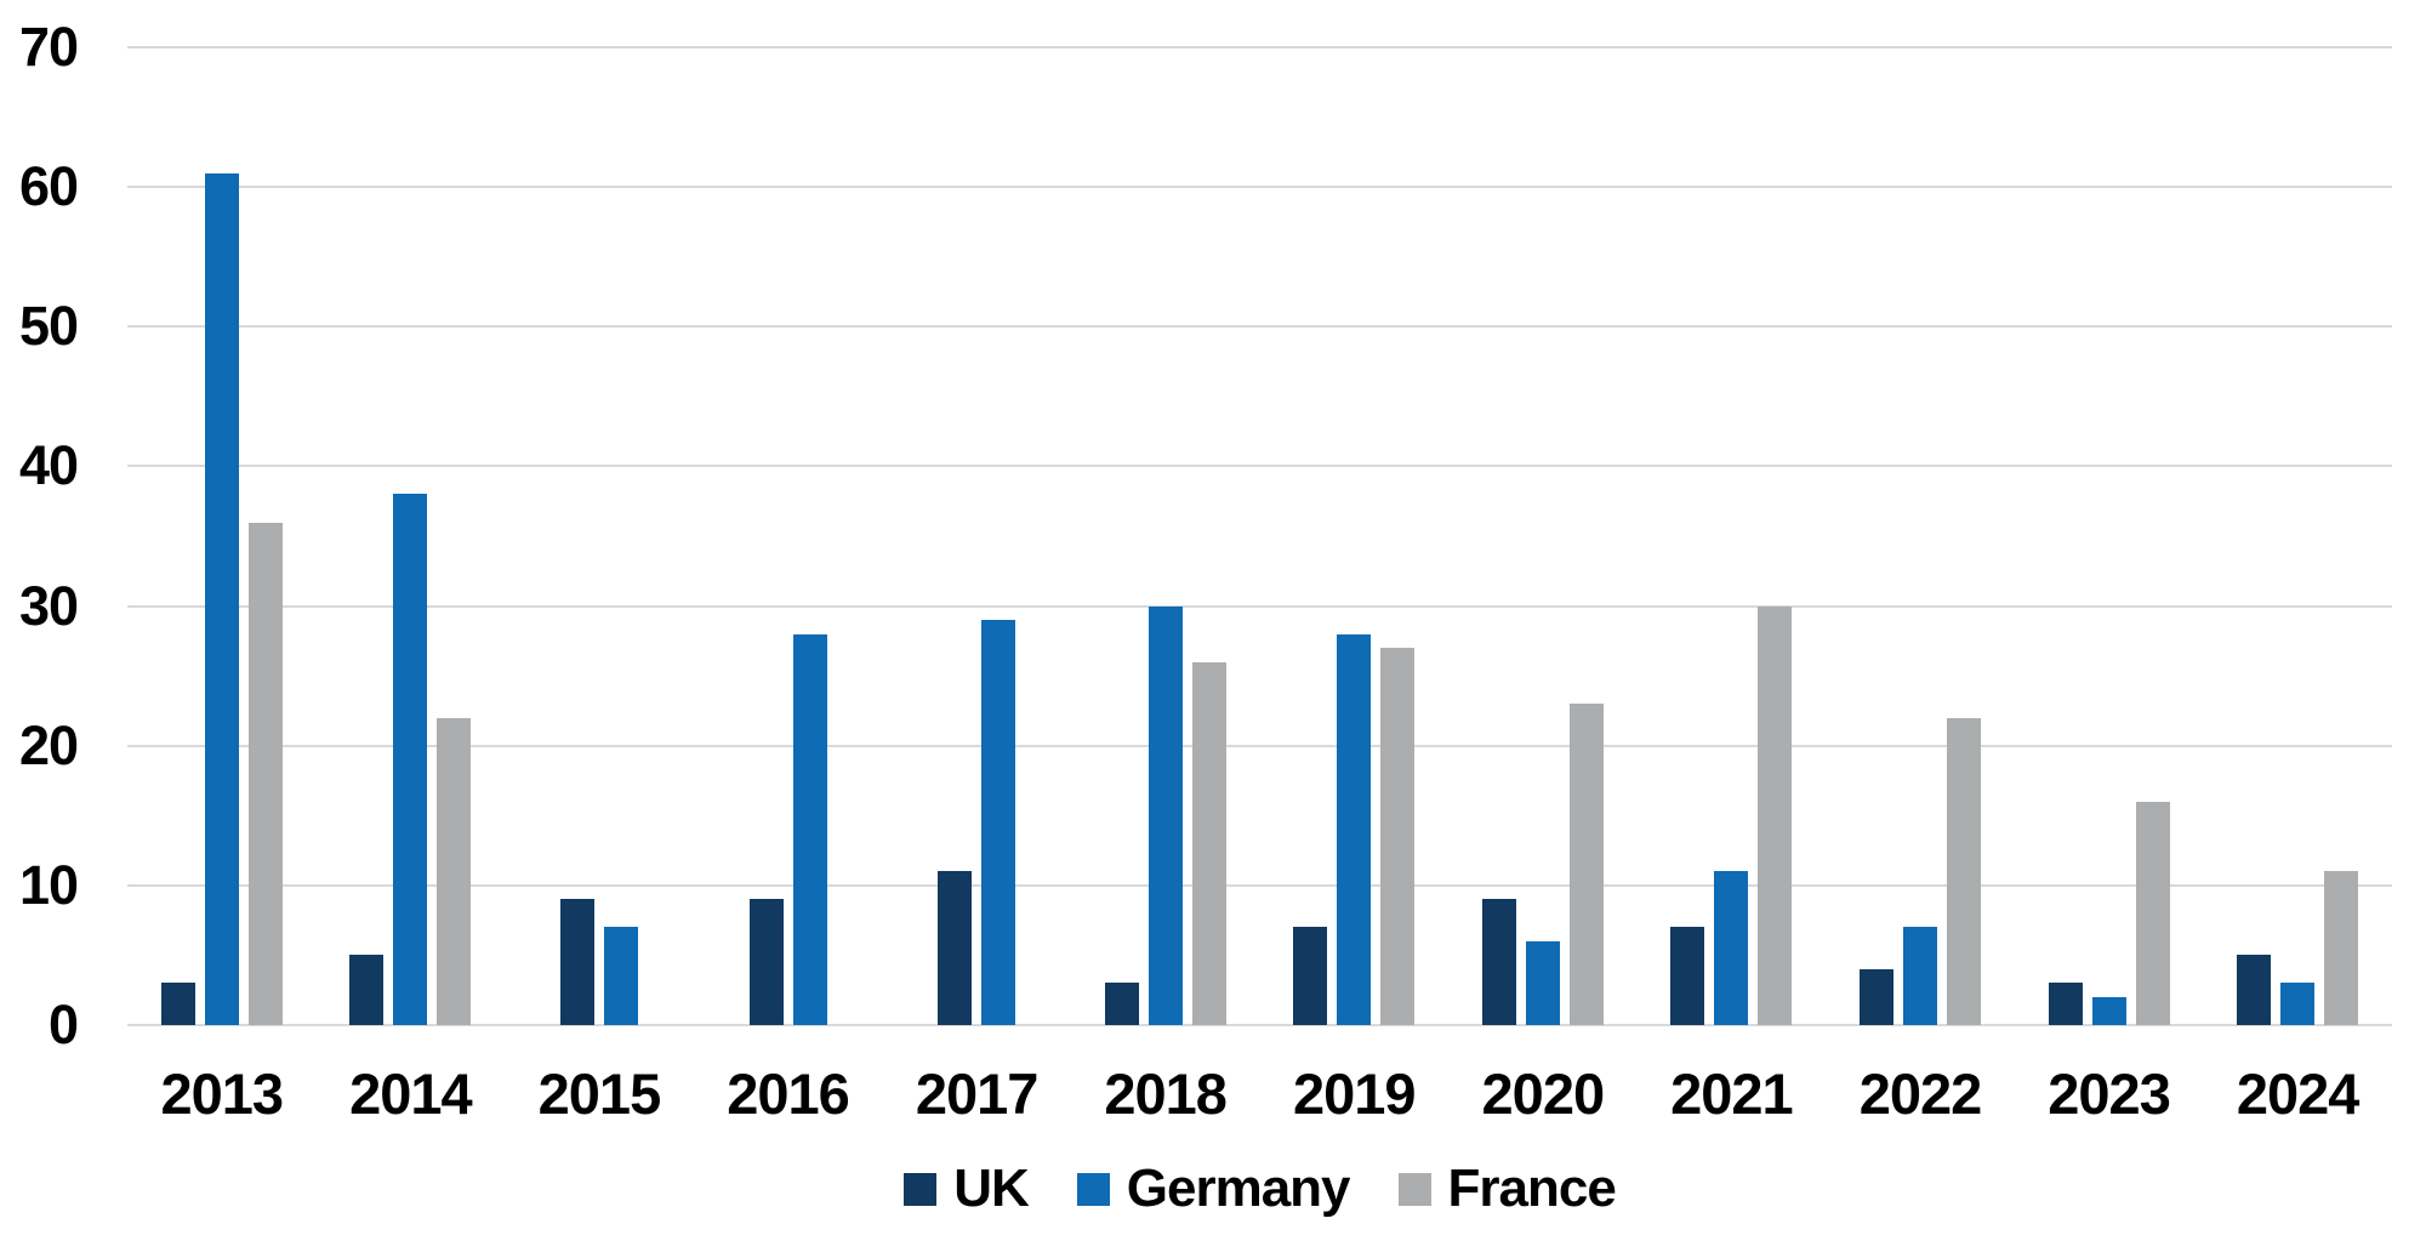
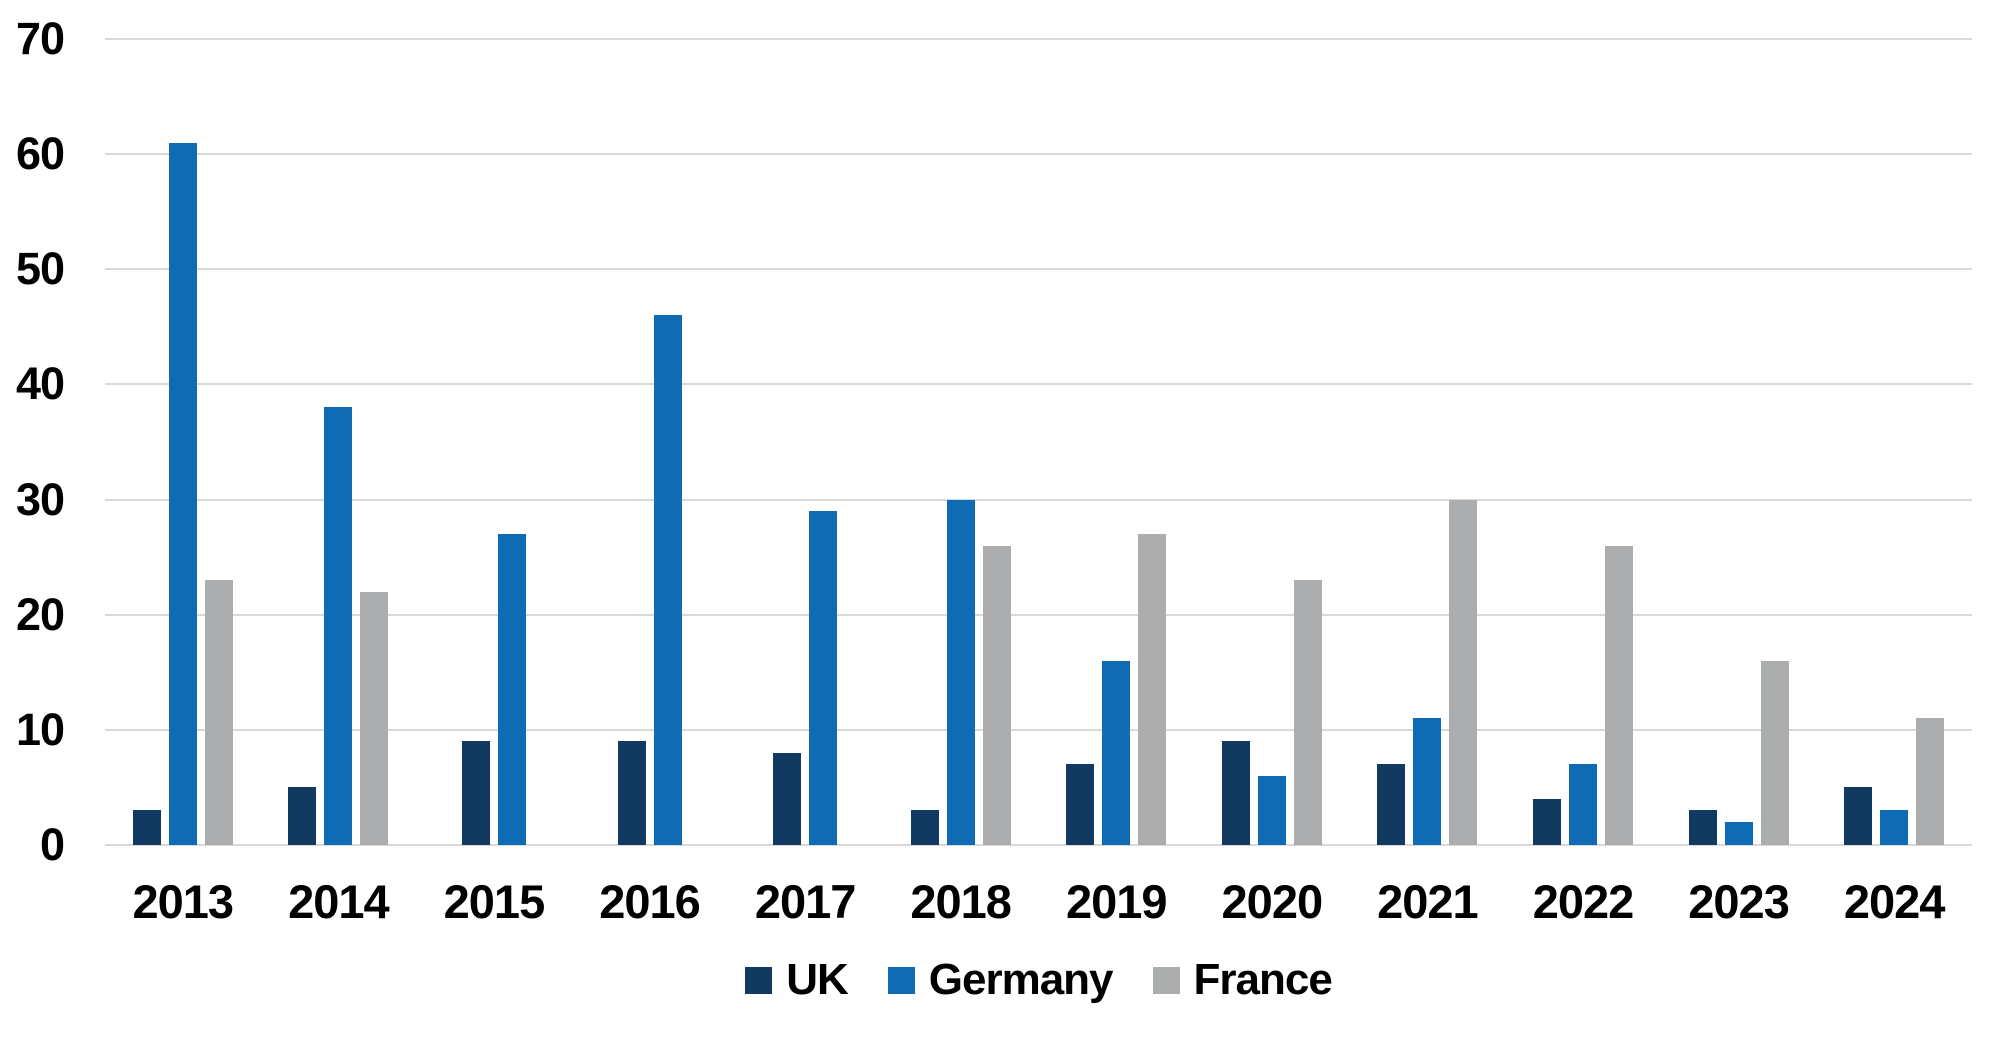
France/2013: 36 -> 23
Germany/2015: 7 -> 27
Germany/2016: 28 -> 46
UK/2017: 11 -> 8
Germany/2019: 28 -> 16
France/2022: 22 -> 26
